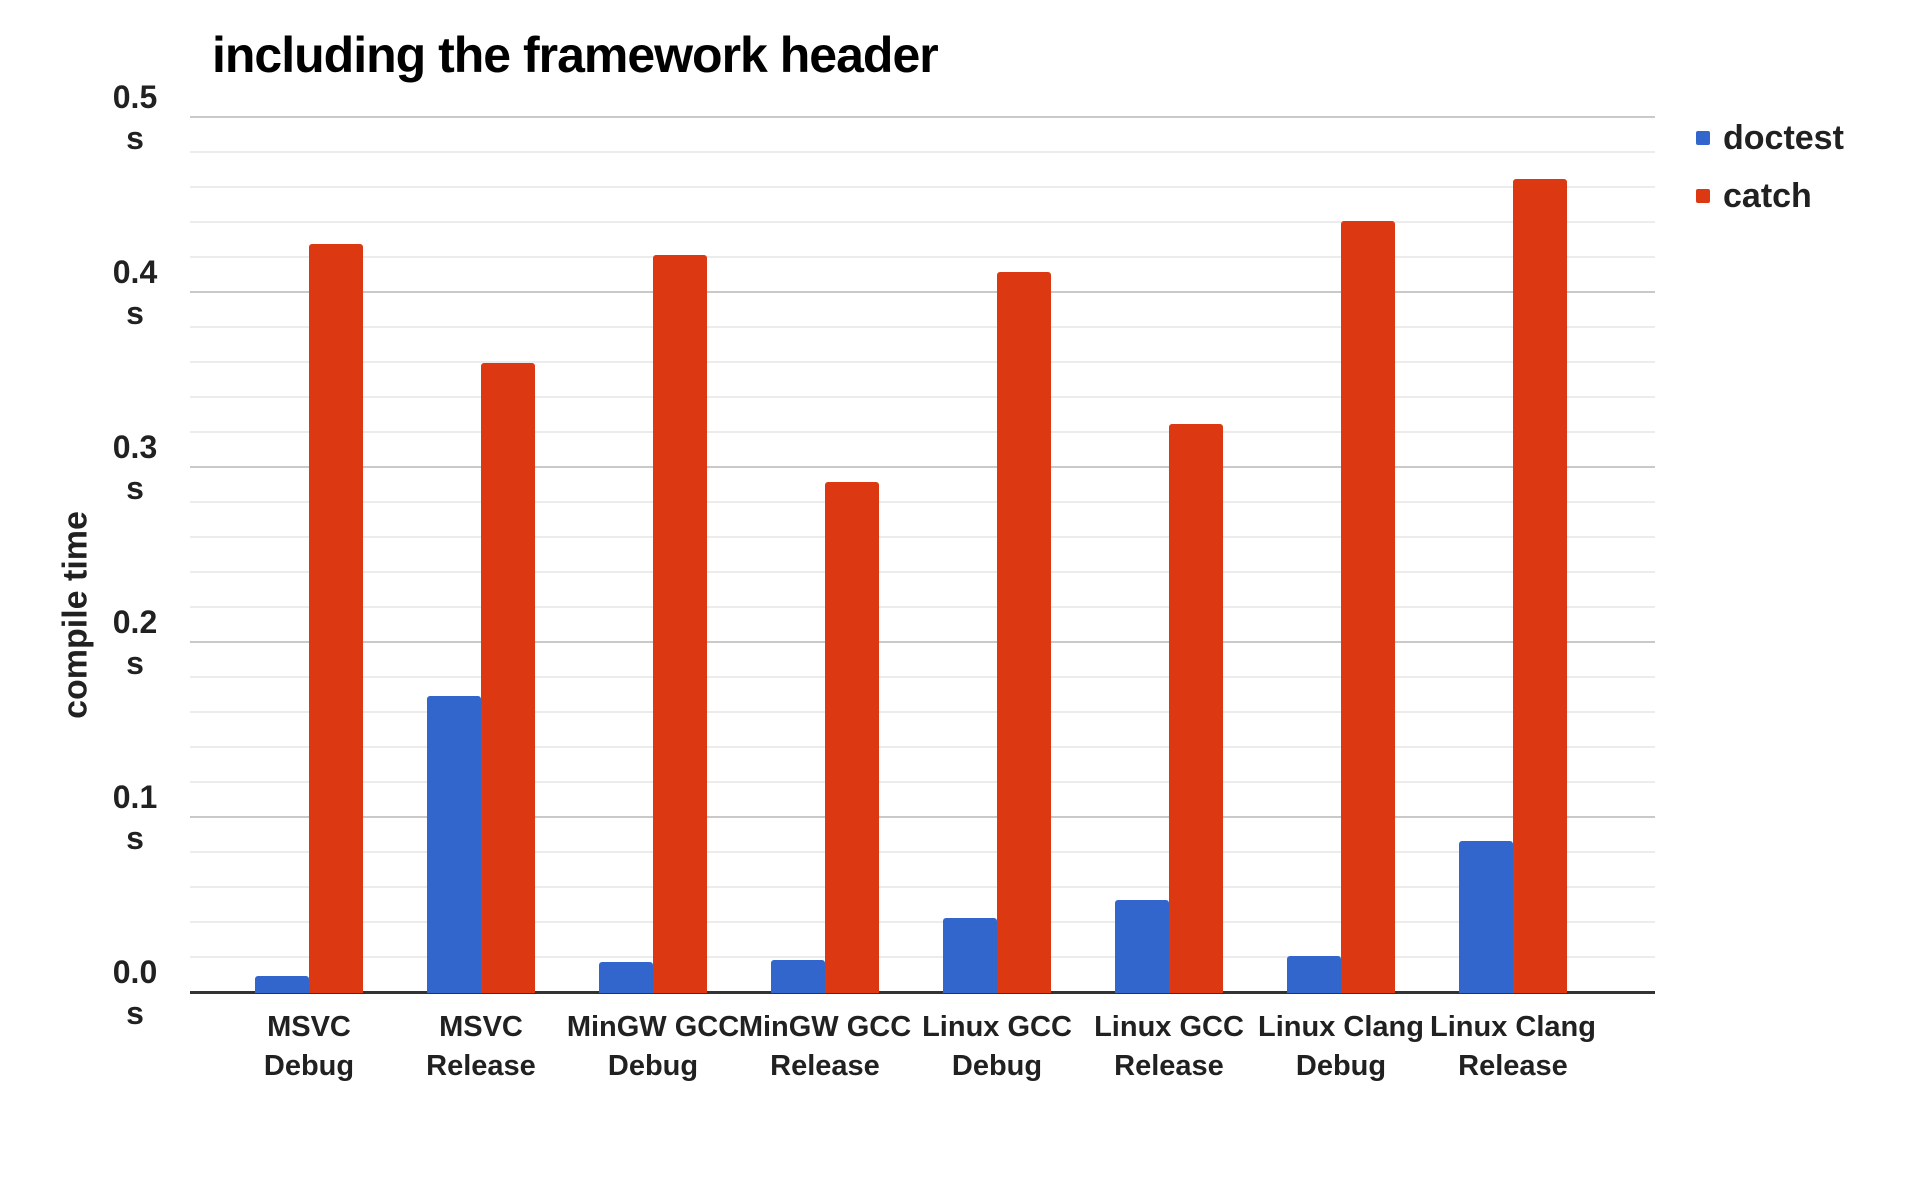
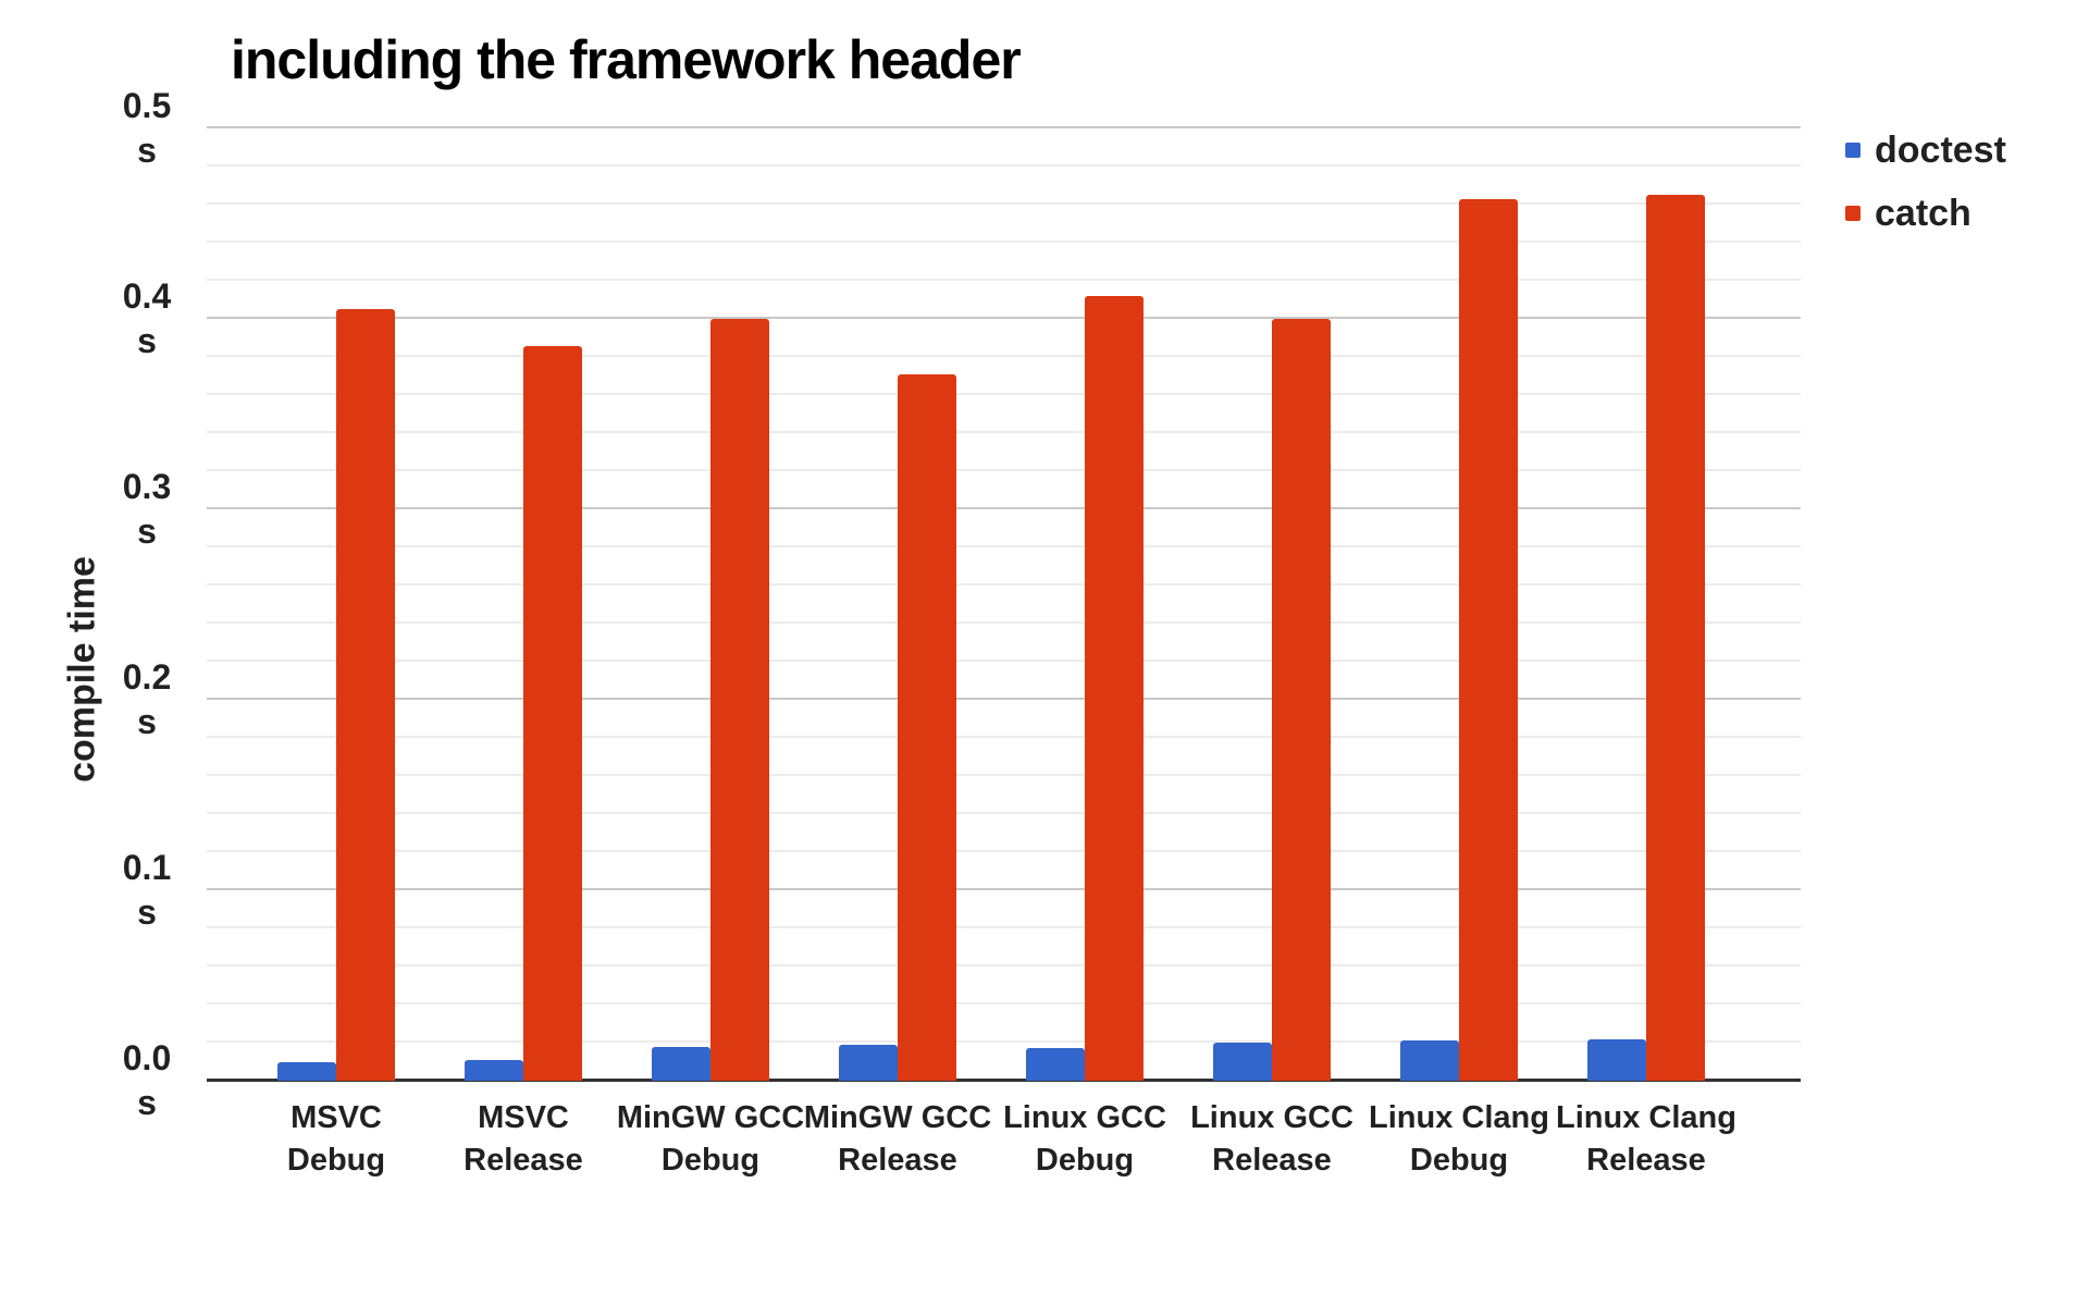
catch/MSVC Debug: 0.428 -> 0.405
doctest/MSVC Release: 0.170 -> 0.011
catch/MSVC Release: 0.360 -> 0.386
catch/MinGW GCC Debug: 0.422 -> 0.400
catch/MinGW GCC Release: 0.292 -> 0.371
doctest/Linux GCC Debug: 0.043 -> 0.017
doctest/Linux GCC Release: 0.053 -> 0.020
catch/Linux GCC Release: 0.325 -> 0.400
catch/Linux Clang Debug: 0.441 -> 0.463
doctest/Linux Clang Release: 0.087 -> 0.022
